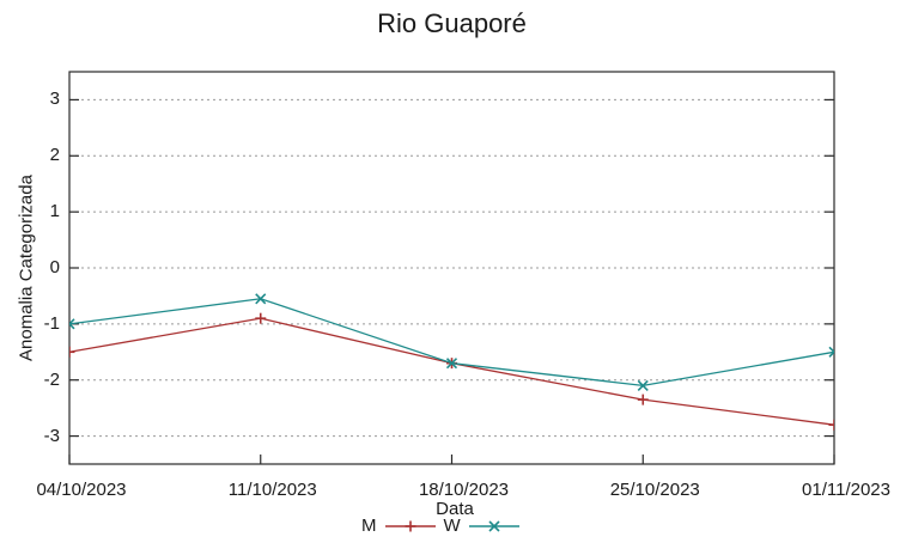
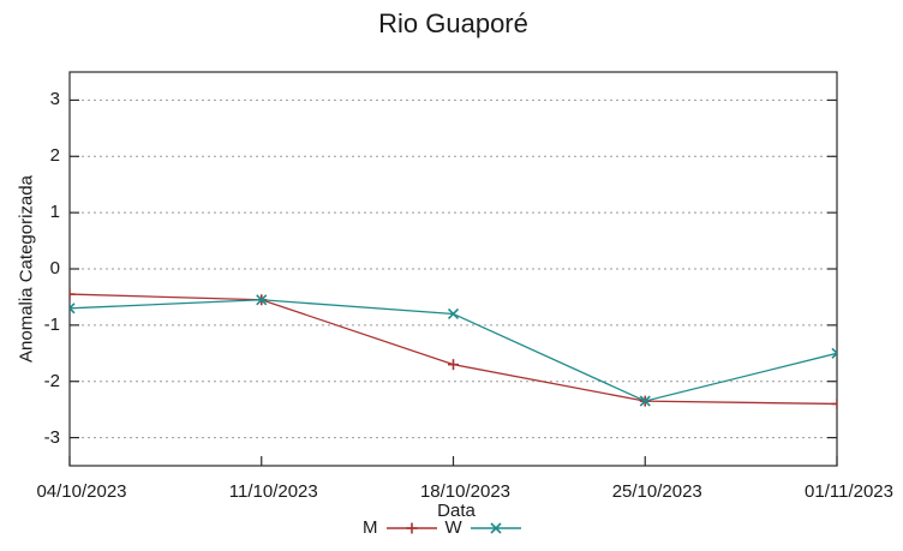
M/04/10/2023: -1.5 -> -0.5
W/04/10/2023: -1.0 -> -0.7
M/11/10/2023: -0.9 -> -0.6
W/18/10/2023: -1.7 -> -0.8
W/25/10/2023: -2.1 -> -2.4
M/01/11/2023: -2.8 -> -2.4
